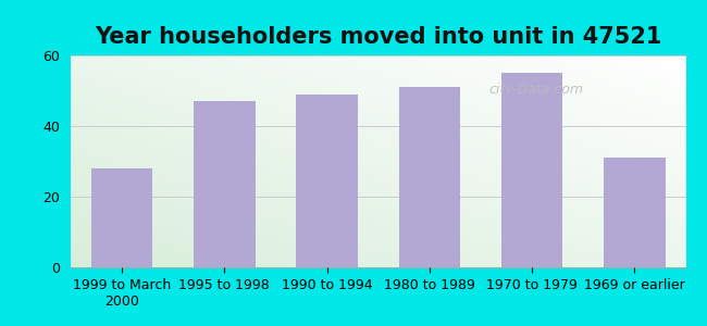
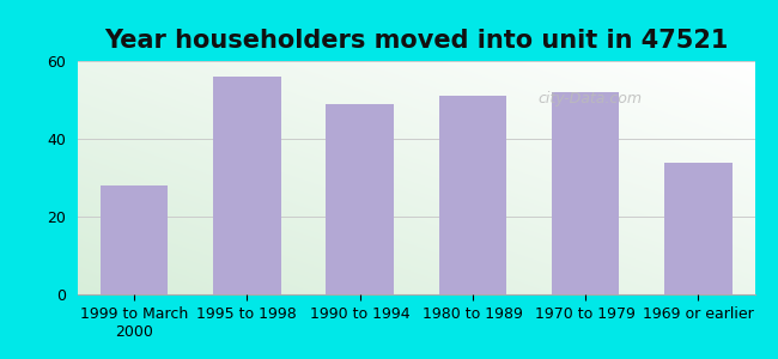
1995 to 1998: 47 -> 56
1970 to 1979: 55 -> 52
1969 or earlier: 31 -> 34
